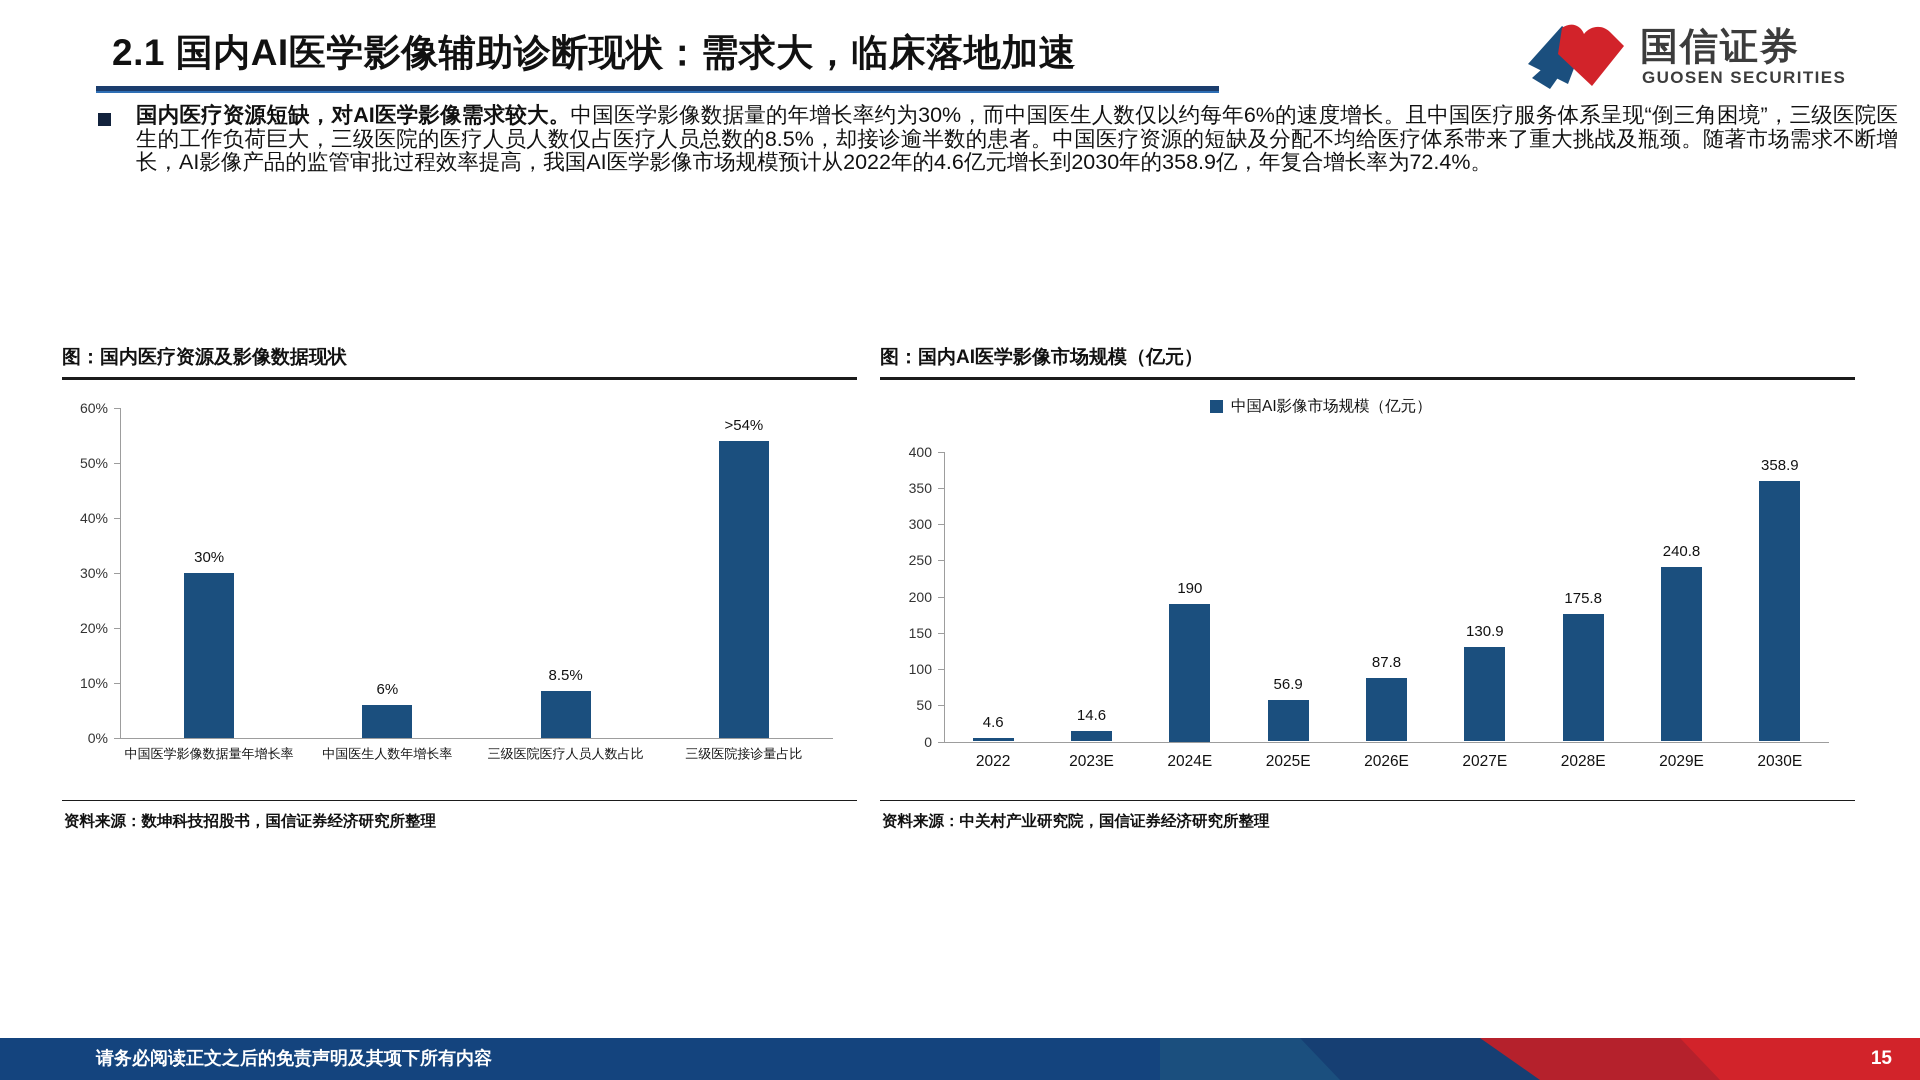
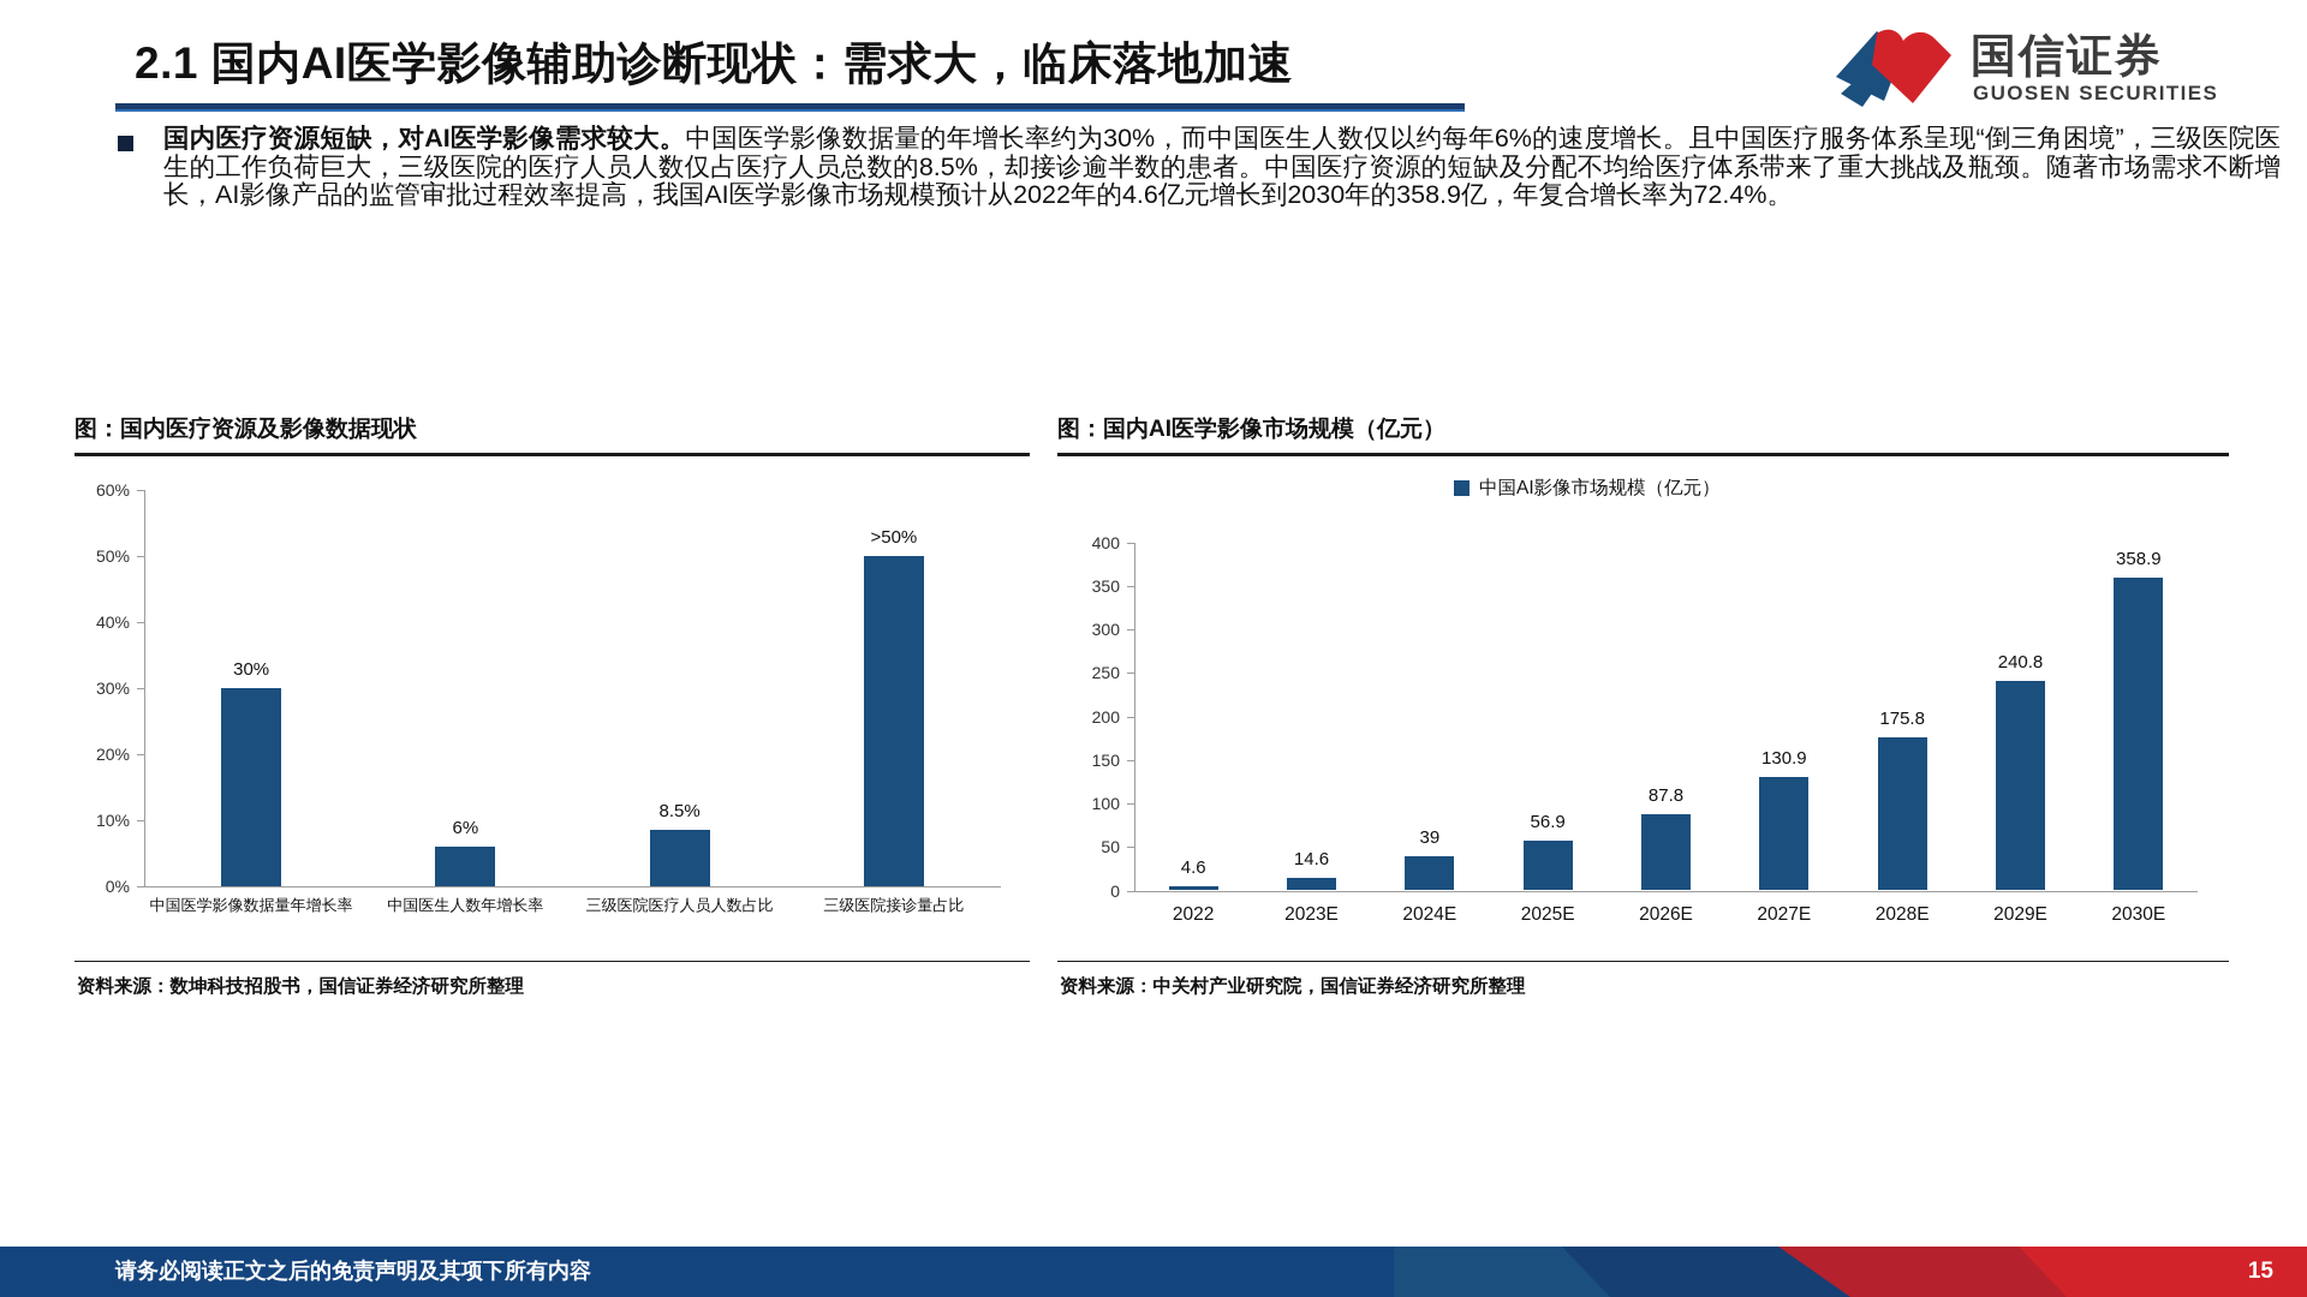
图：国内医疗资源及影像数据现状/三级医院接诊量占比: 54 -> 50
图：国内AI医学影像市场规模（亿元）/2024E: 190 -> 39
